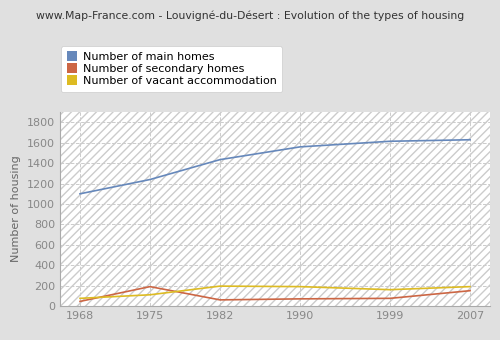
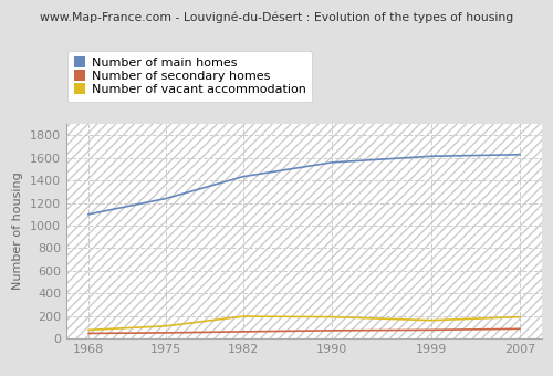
Number of secondary homes/1975: 190 -> 50
Number of secondary homes/2007: 150 -> 80
